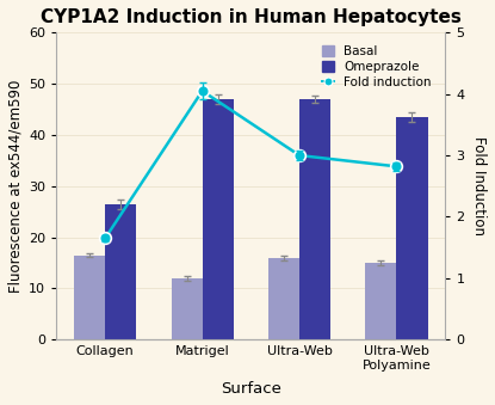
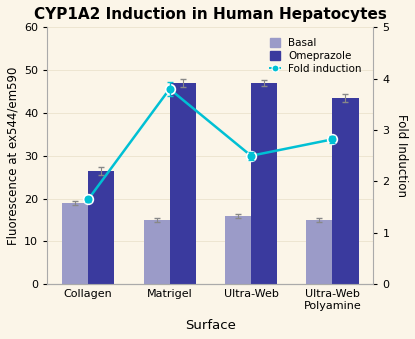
Basal/Collagen: 16.5 -> 19.0
Basal/Matrigel: 12.0 -> 15.0
Fold induction/Matrigel: 4.05 -> 3.80
Fold induction/Ultra-Web: 3.00 -> 2.50
